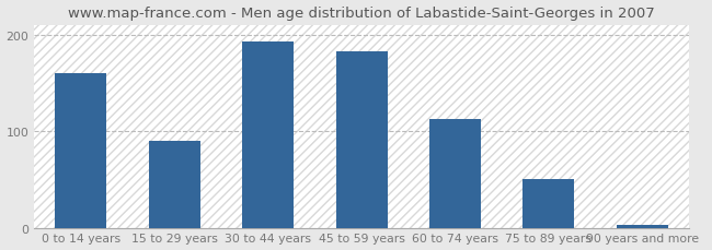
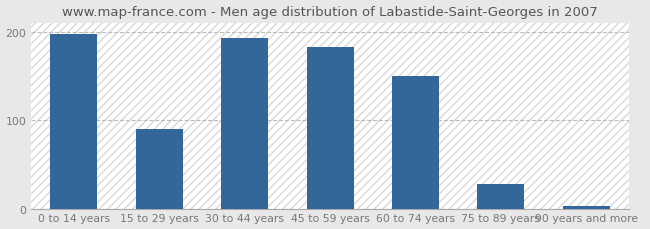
0 to 14 years: 160 -> 198
60 to 74 years: 113 -> 150
75 to 89 years: 50 -> 28
